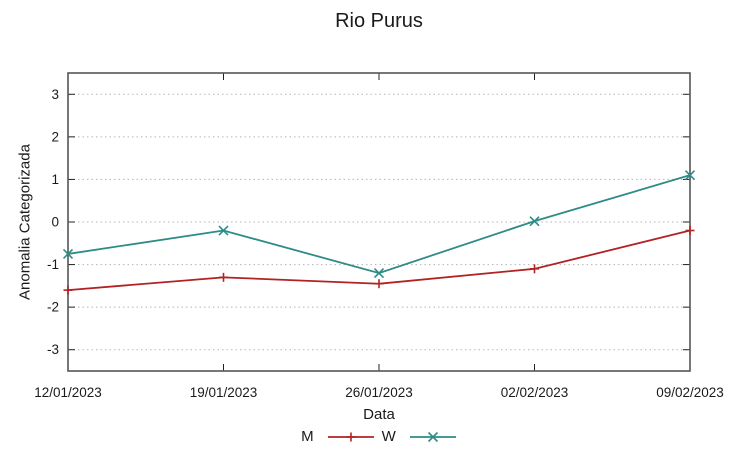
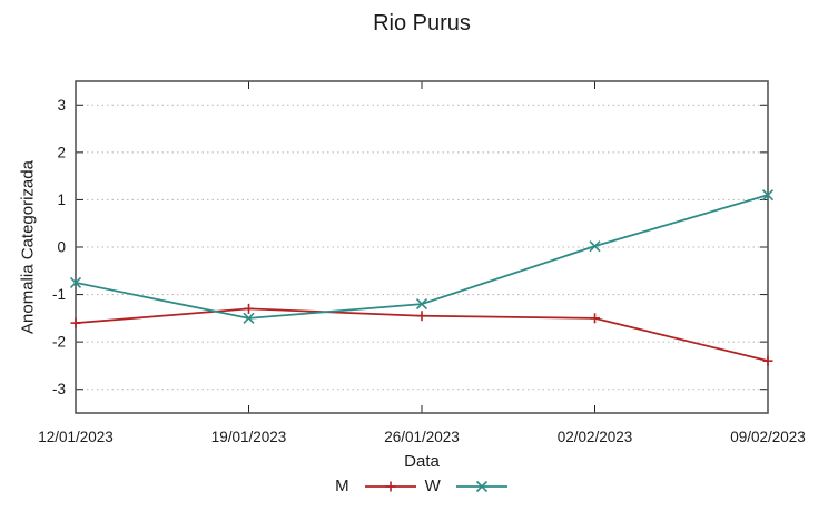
W/19/01/2023: -0.2 -> -1.5
M/02/02/2023: -1.1 -> -1.5
M/09/02/2023: -0.2 -> -2.4
